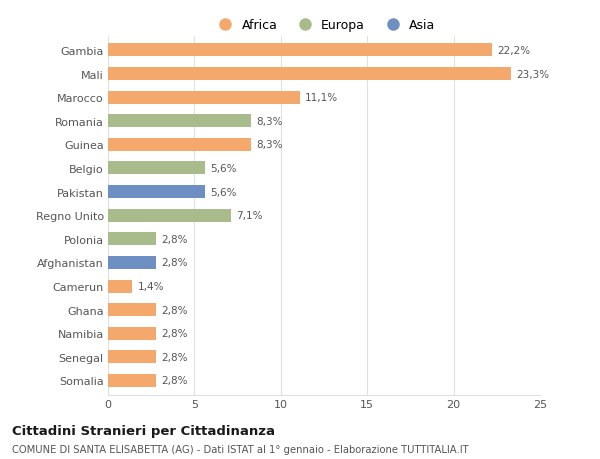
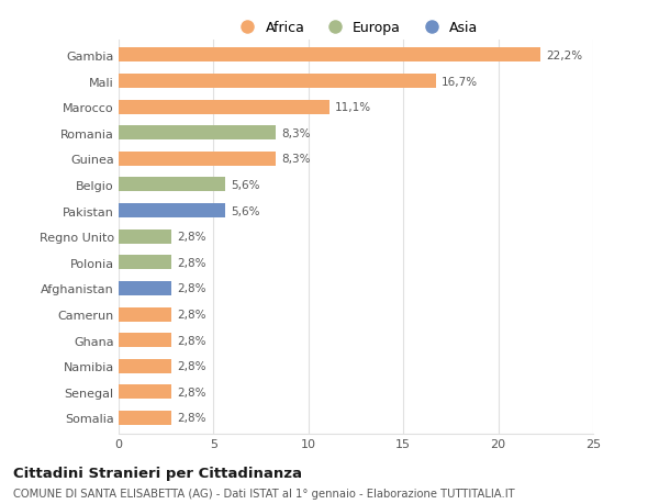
Mali: 23,3% -> 16,7%
Regno Unito: 7,1% -> 2,8%
Camerun: 1,4% -> 2,8%
